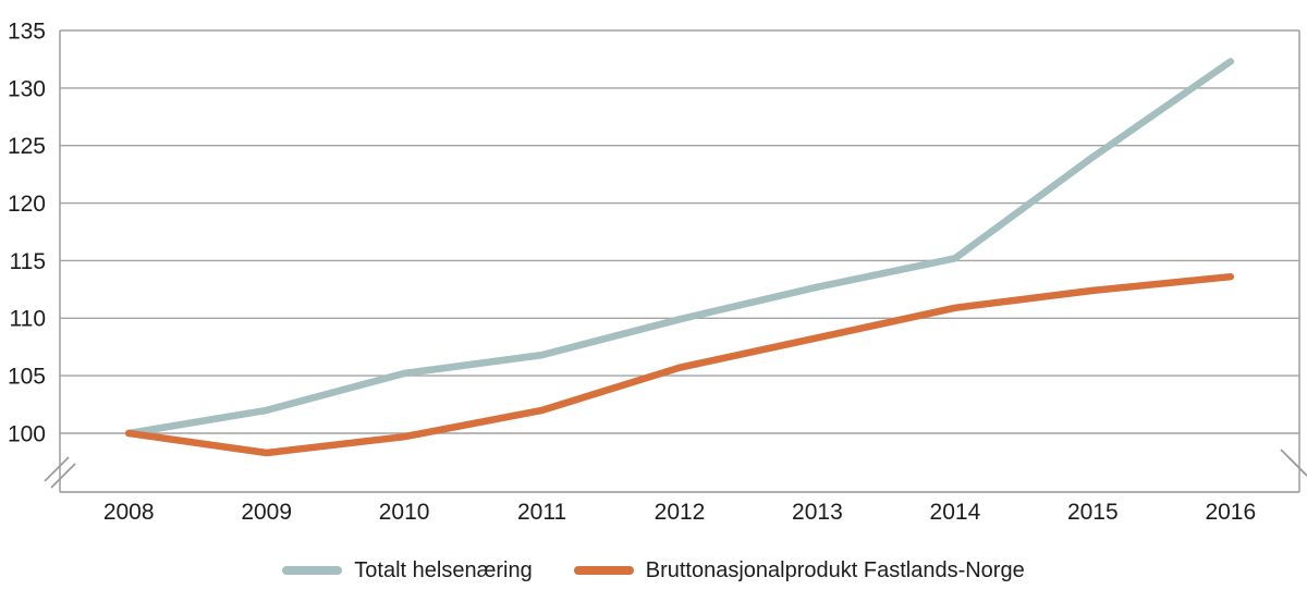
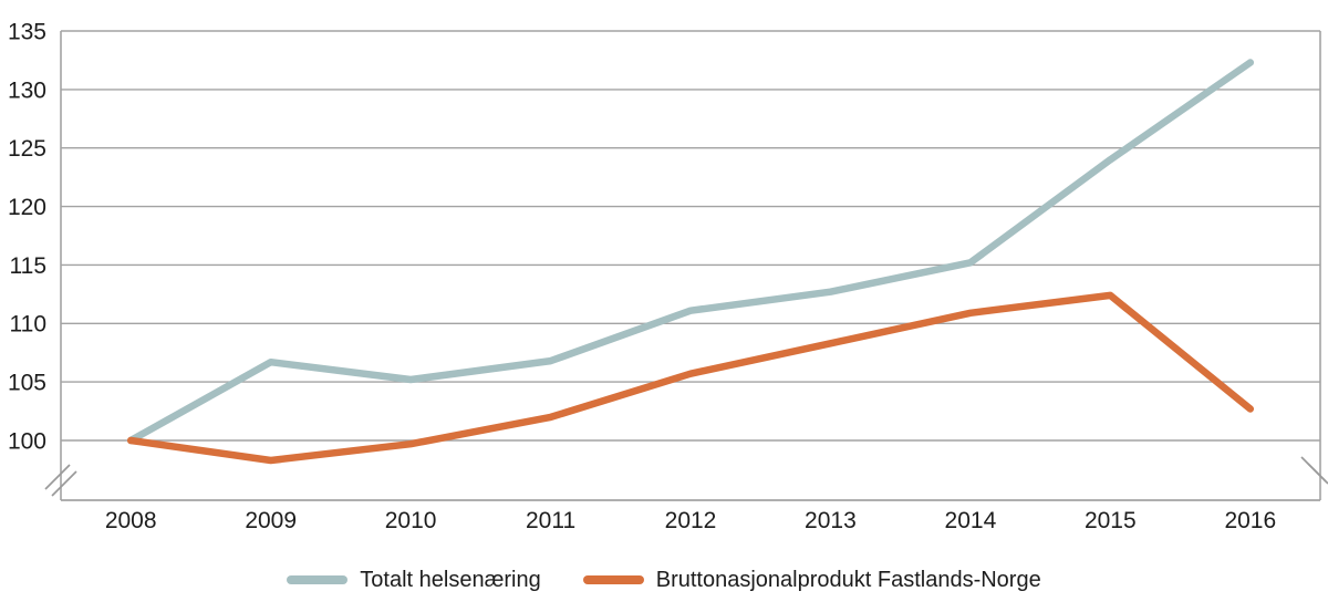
Totalt helsenæring/2009: 102.0 -> 106.7
Totalt helsenæring/2012: 109.9 -> 111.1
Bruttonasjonalprodukt Fastlands-Norge/2016: 113.6 -> 102.7
